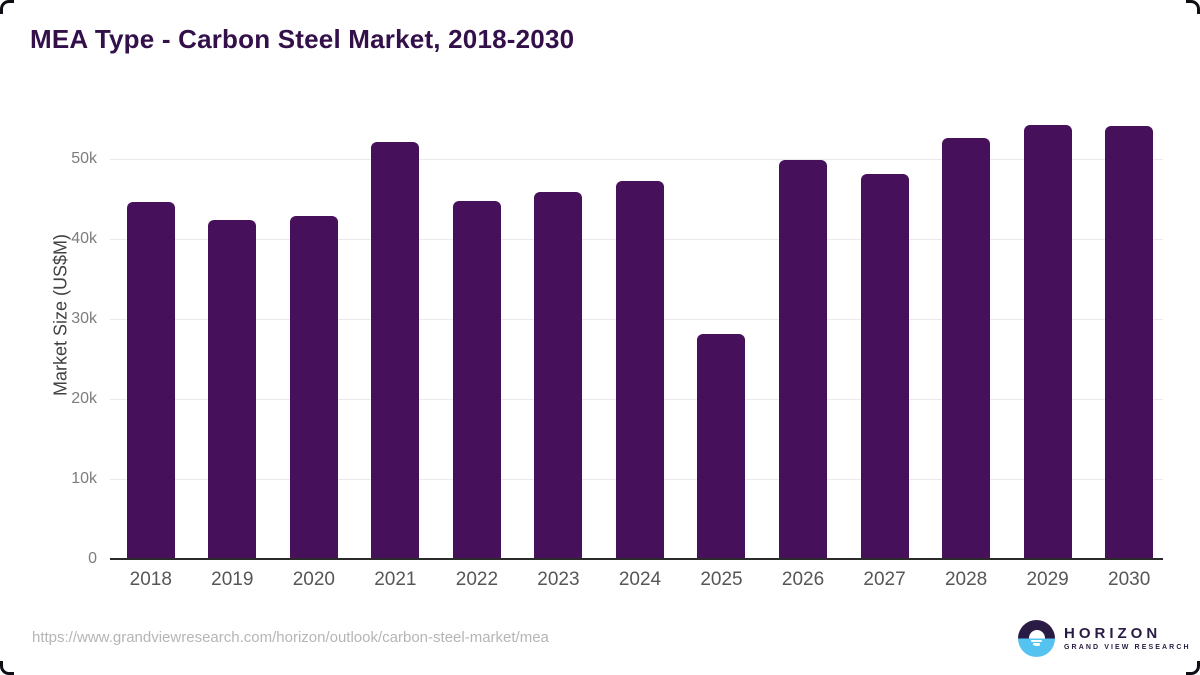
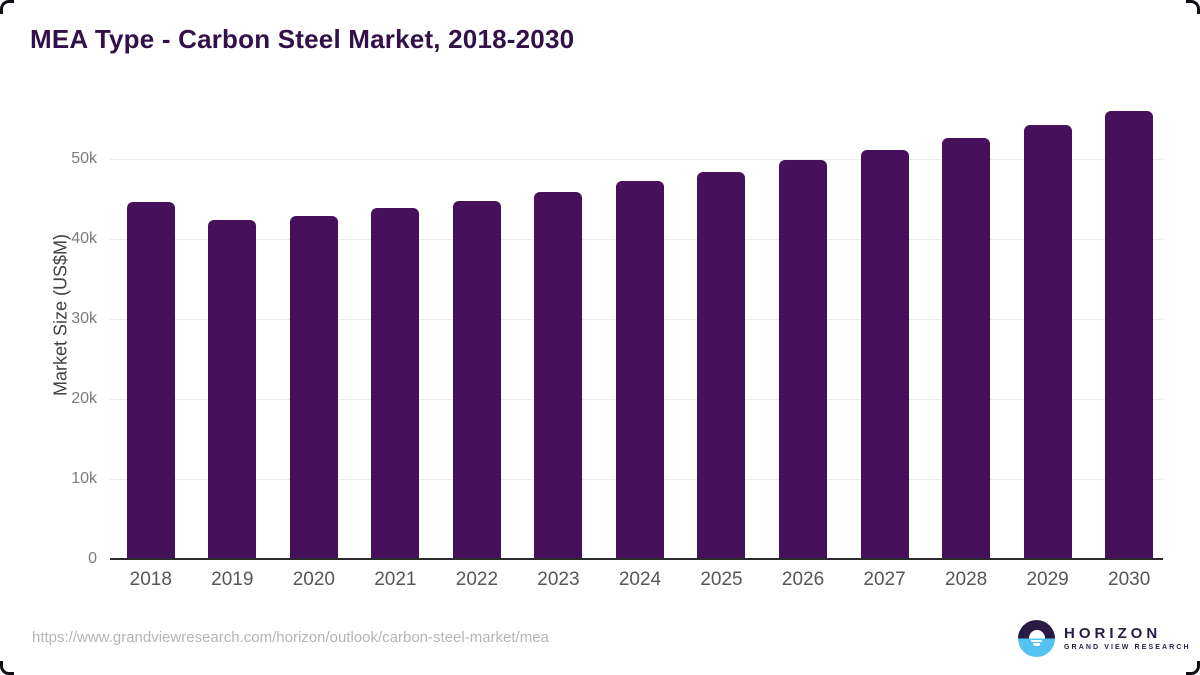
2021: 52k -> 44k
2025: 28k -> 48k
2027: 48k -> 51k
2030: 54k -> 56k
